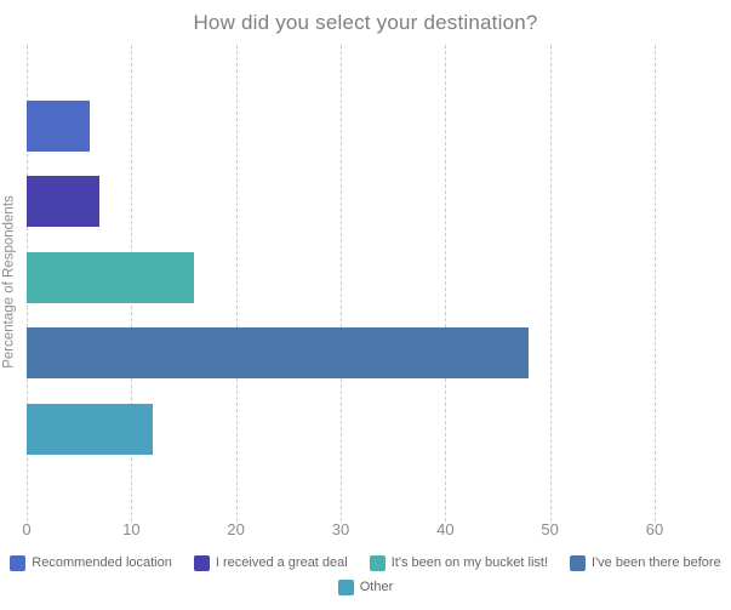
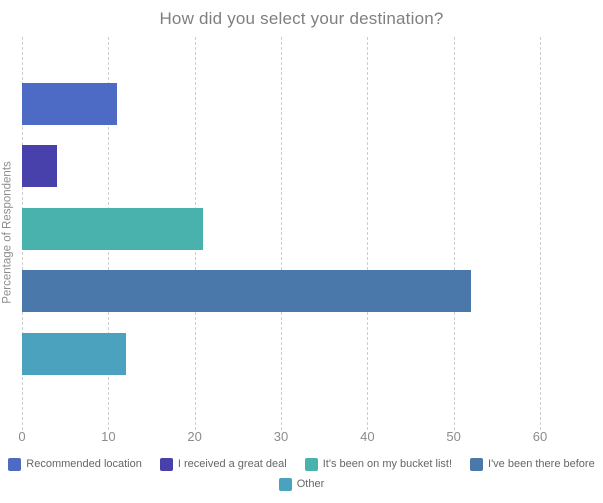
Recommended location: 6 -> 11
I received a great deal: 7 -> 4
It's been on my bucket list!: 16 -> 21
I've been there before: 48 -> 52
